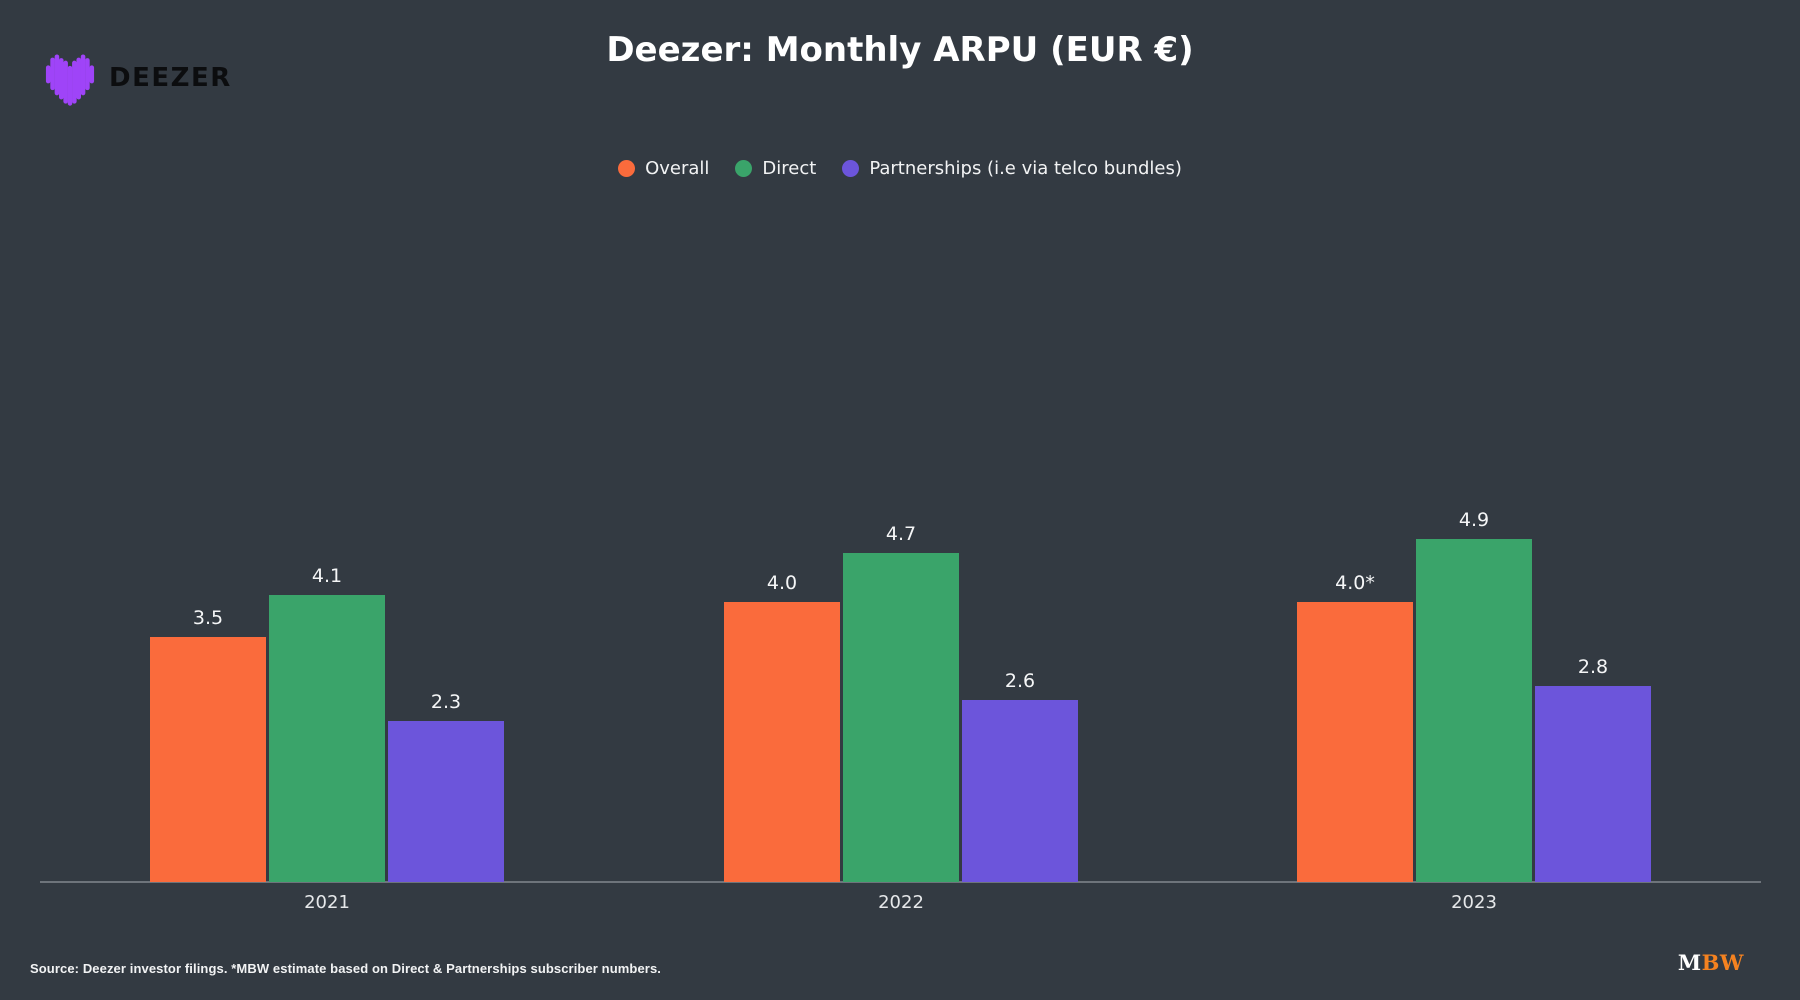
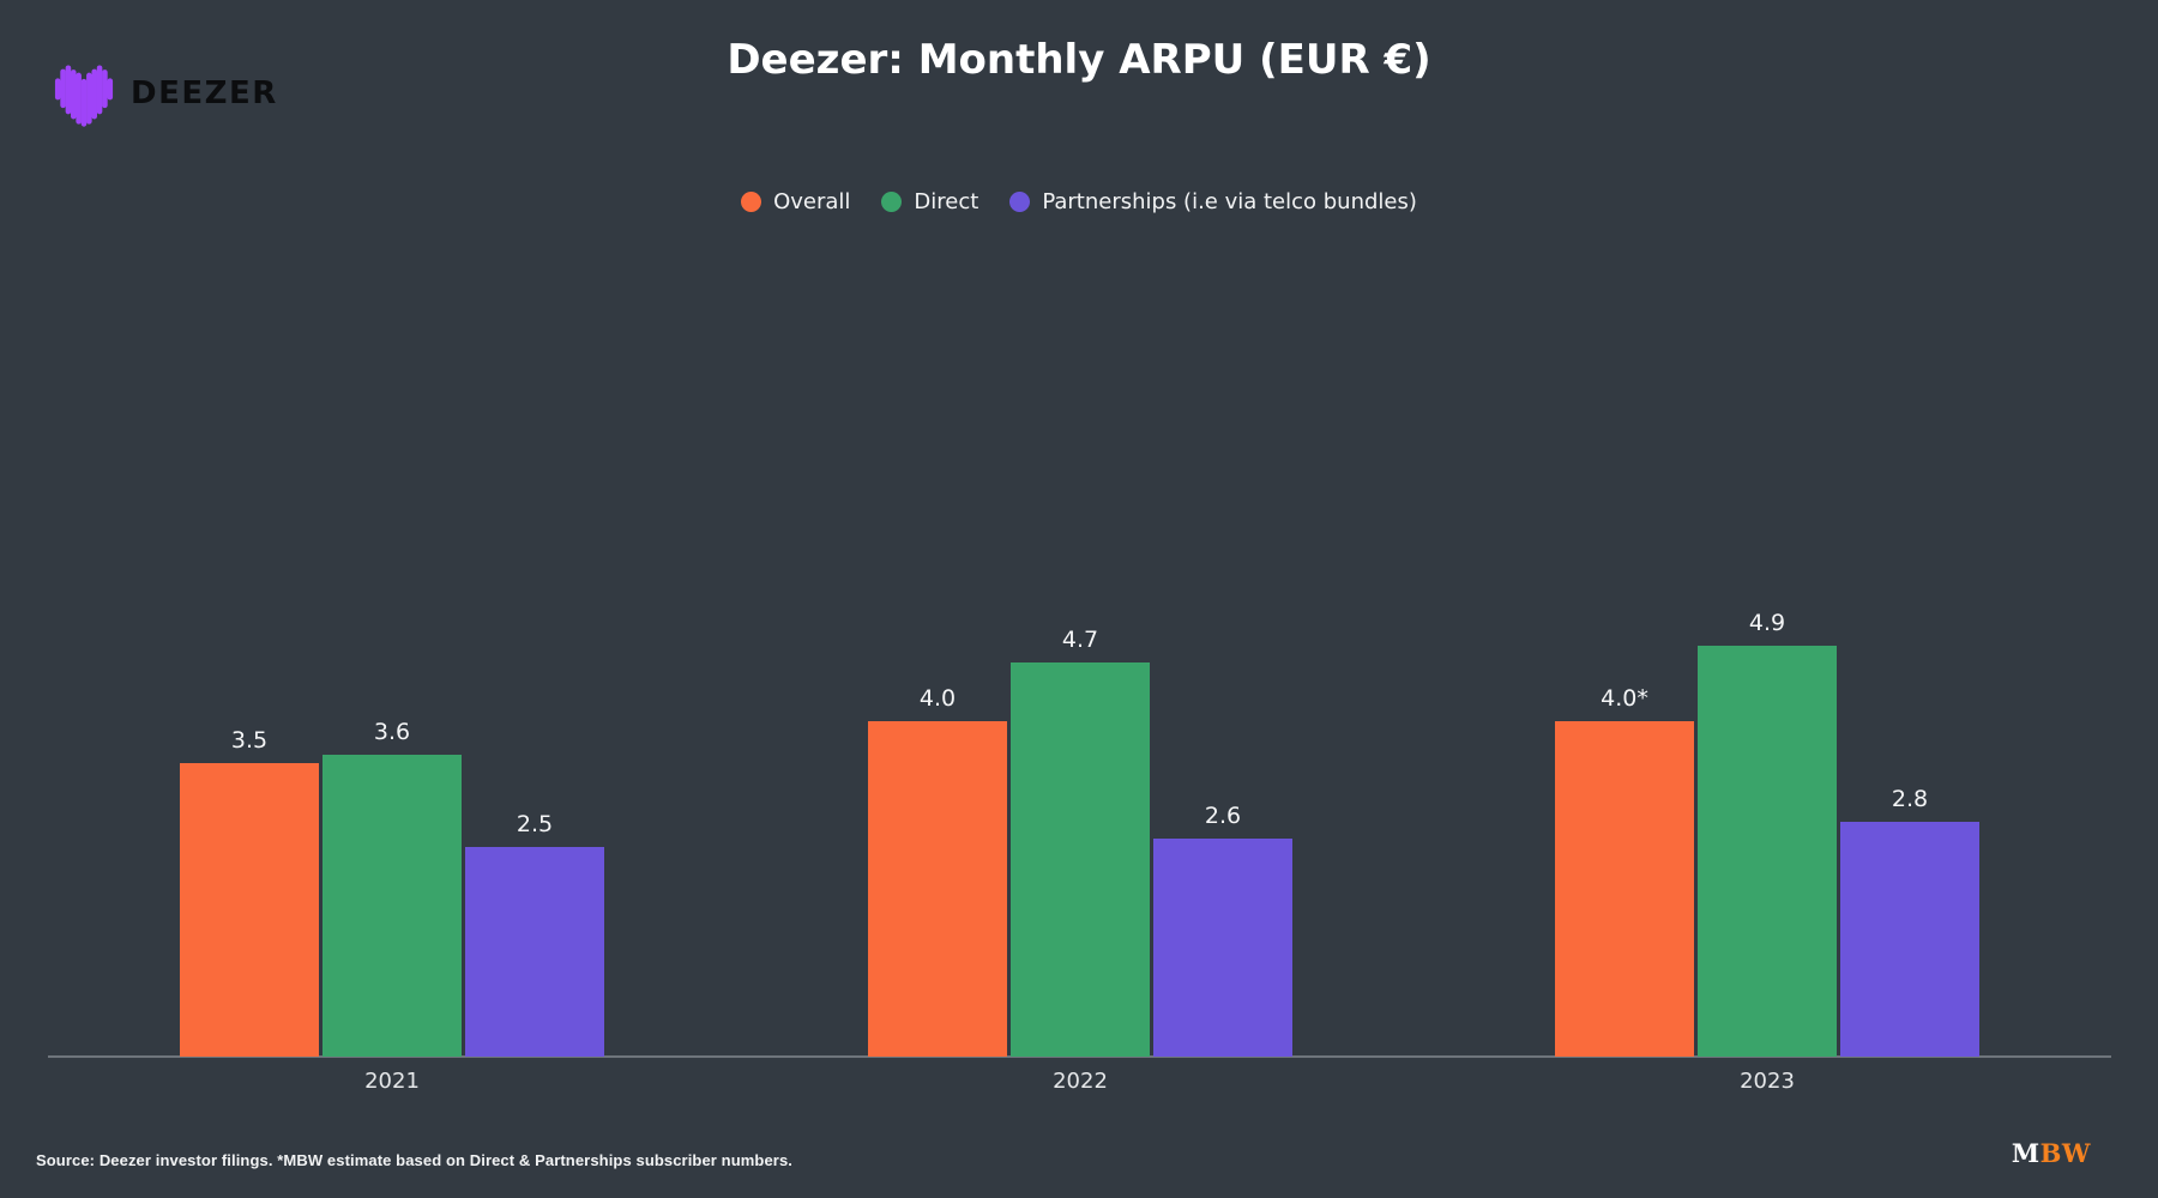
Direct/2021: 4.1 -> 3.6
Partnerships (i.e via telco bundles)/2021: 2.3 -> 2.5
